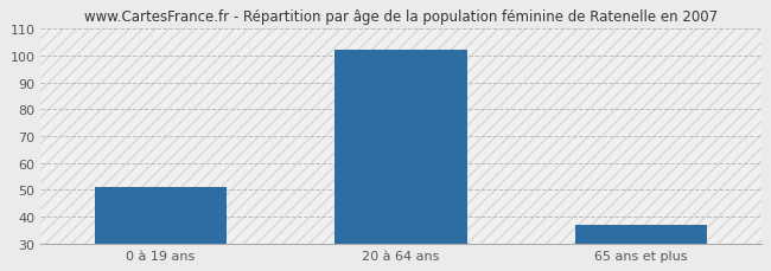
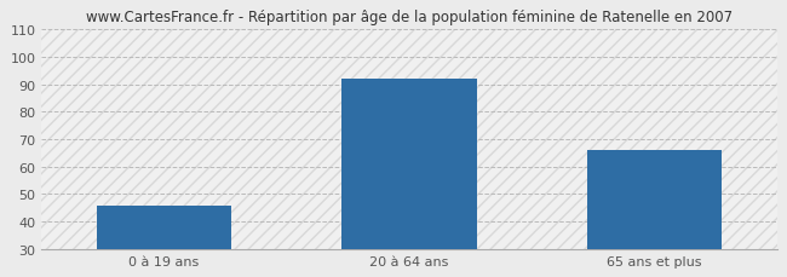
0 à 19 ans: 51 -> 46
20 à 64 ans: 102 -> 92
65 ans et plus: 37 -> 66
